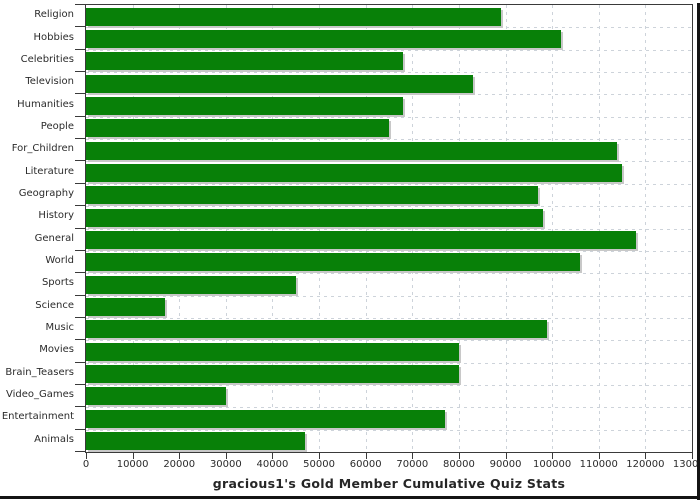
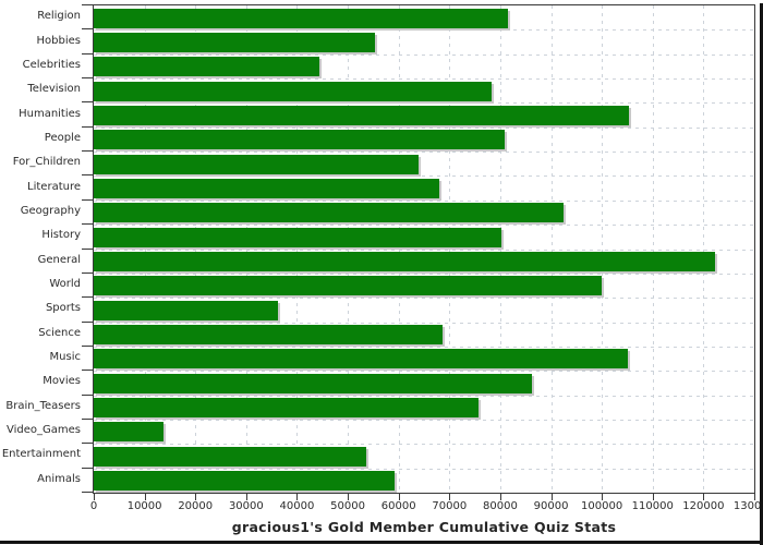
Religion: 89000 -> 82000
Hobbies: 102000 -> 55000
Celebrities: 68000 -> 44000
Television: 83000 -> 78000
Humanities: 68000 -> 105000
People: 65000 -> 81000
For_Children: 114000 -> 64000
Literature: 115000 -> 68000
Geography: 97000 -> 92000
History: 98000 -> 80000
General: 118000 -> 122000
World: 106000 -> 100000
Sports: 45000 -> 36000
Science: 17000 -> 69000
Music: 99000 -> 105000
Movies: 80000 -> 86000
Brain_Teasers: 80000 -> 76000
Video_Games: 30000 -> 14000
Entertainment: 77000 -> 54000
Animals: 47000 -> 59000
